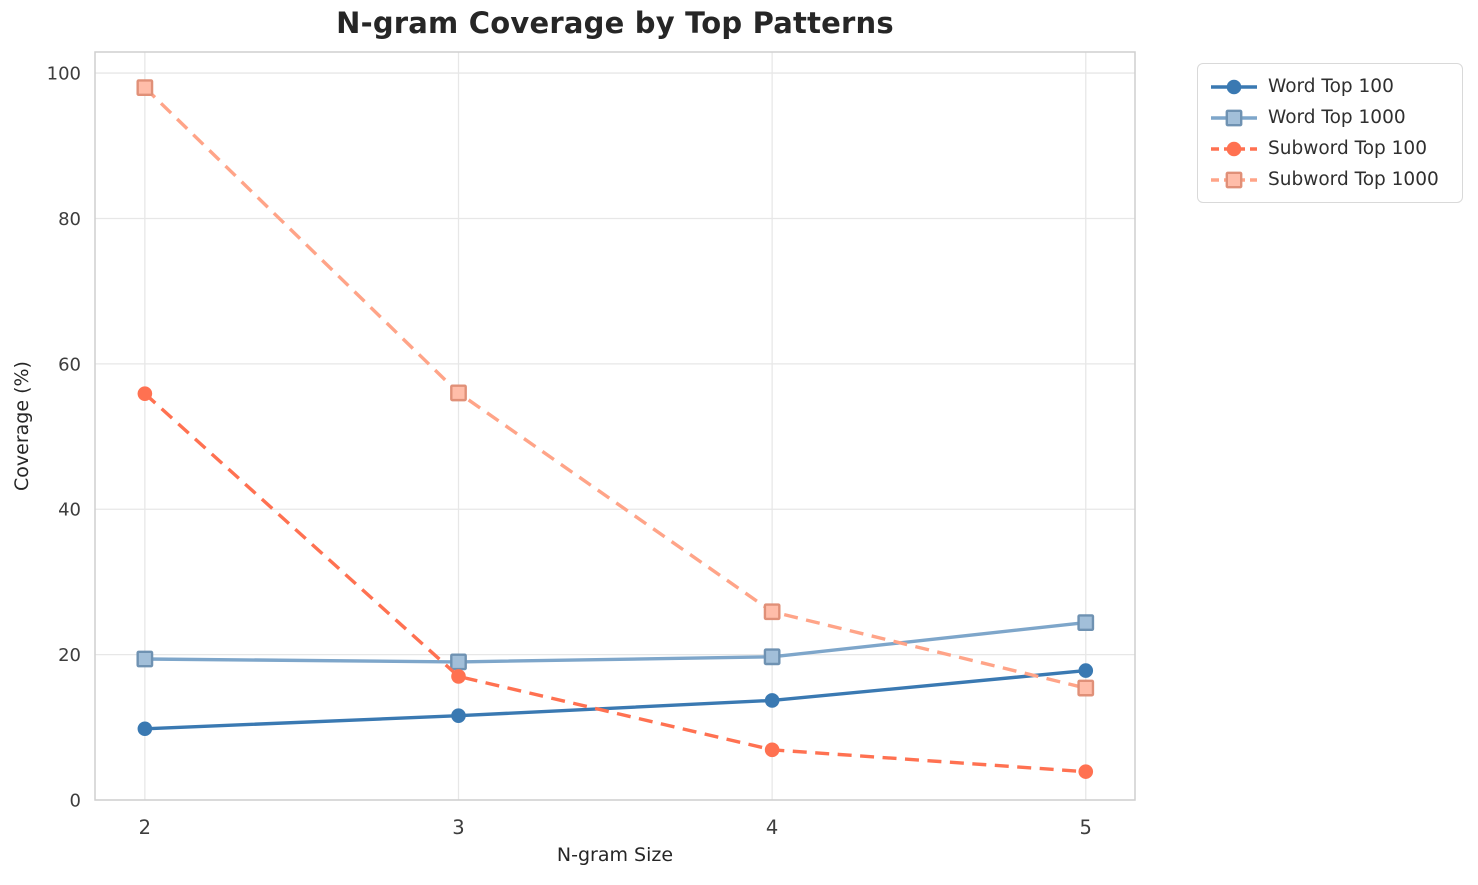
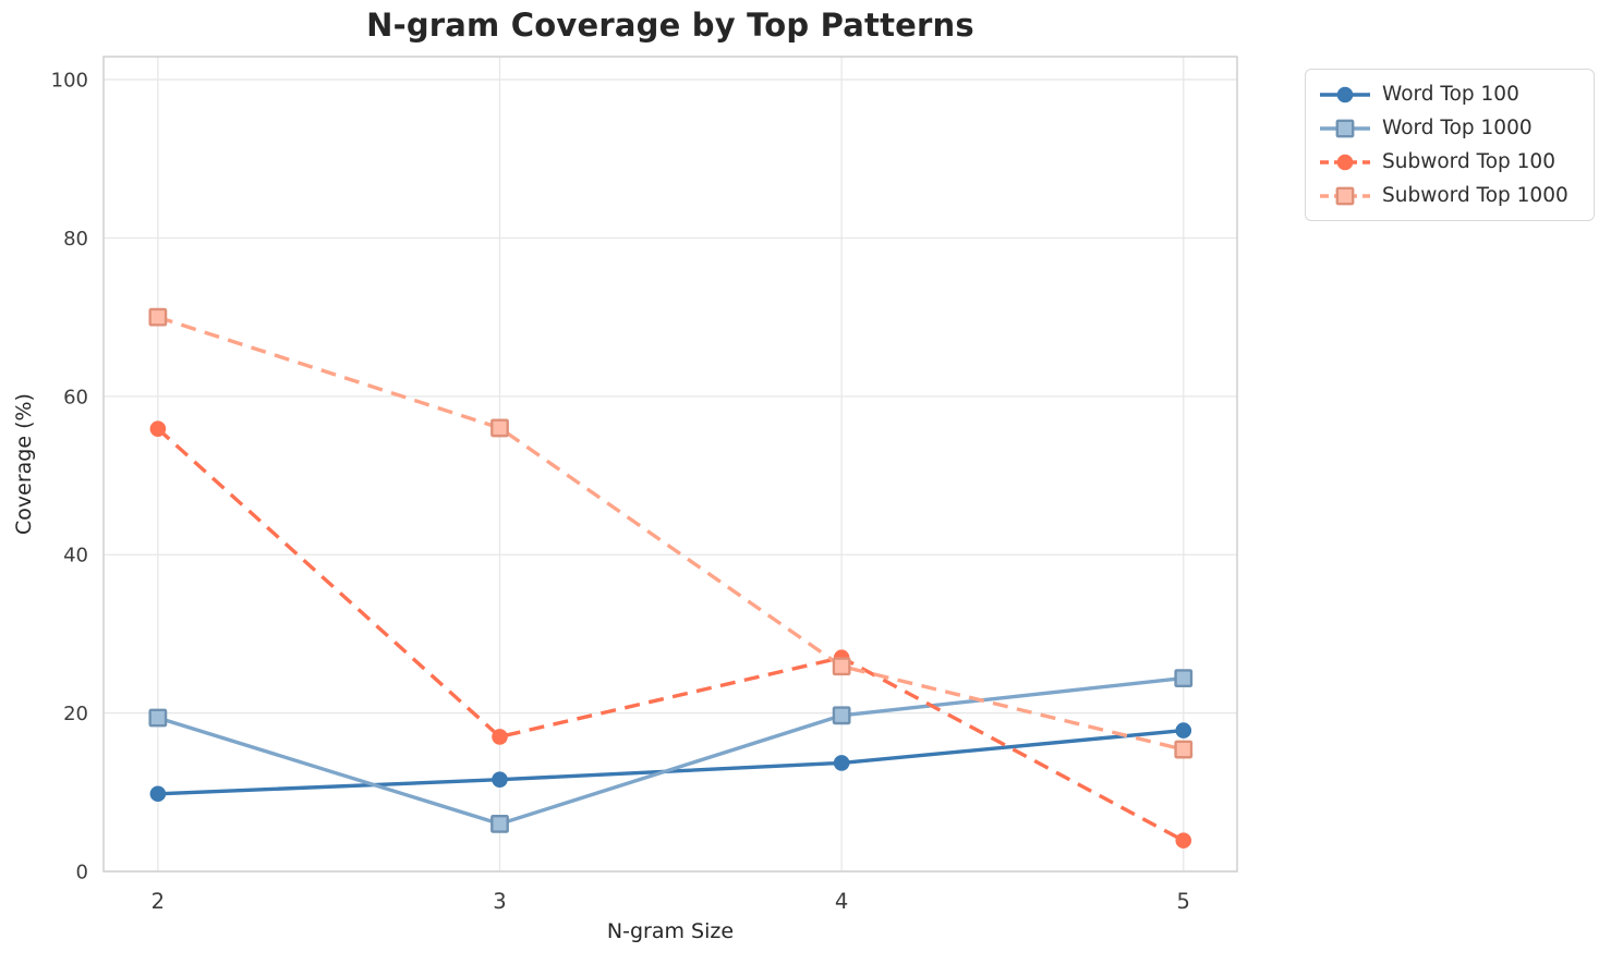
Subword Top 1000/2: 98 -> 70
Word Top 1000/3: 19 -> 6
Subword Top 100/4: 7 -> 27
